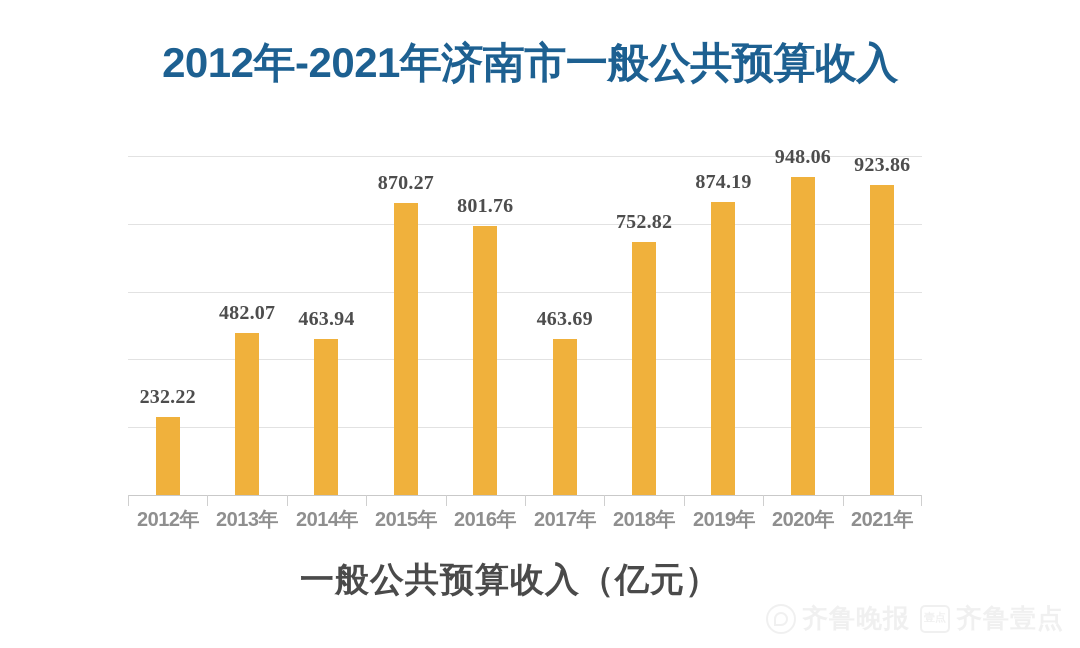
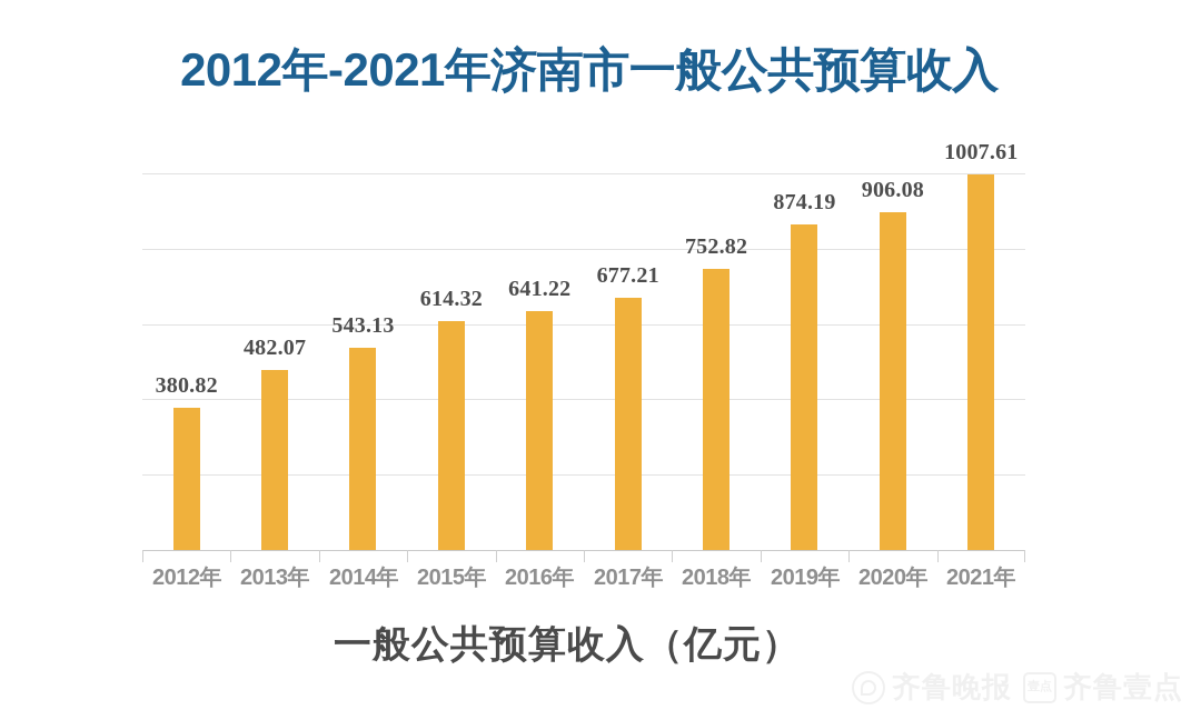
2012年: 232.22 -> 380.82
2014年: 463.94 -> 543.13
2015年: 870.27 -> 614.32
2016年: 801.76 -> 641.22
2017年: 463.69 -> 677.21
2020年: 948.06 -> 906.08
2021年: 923.86 -> 1007.61
